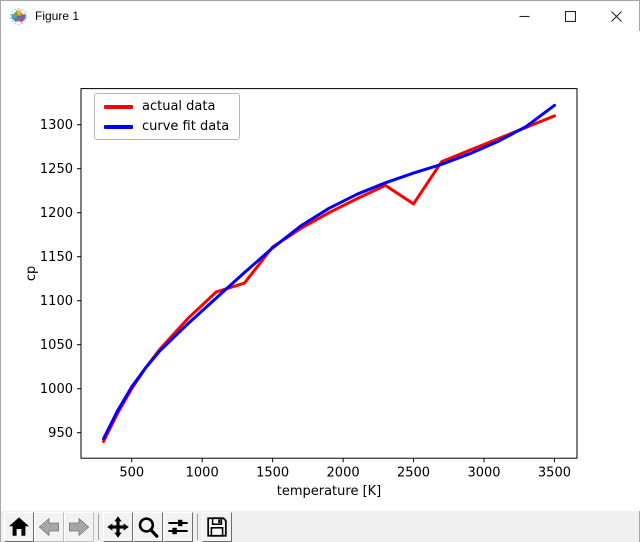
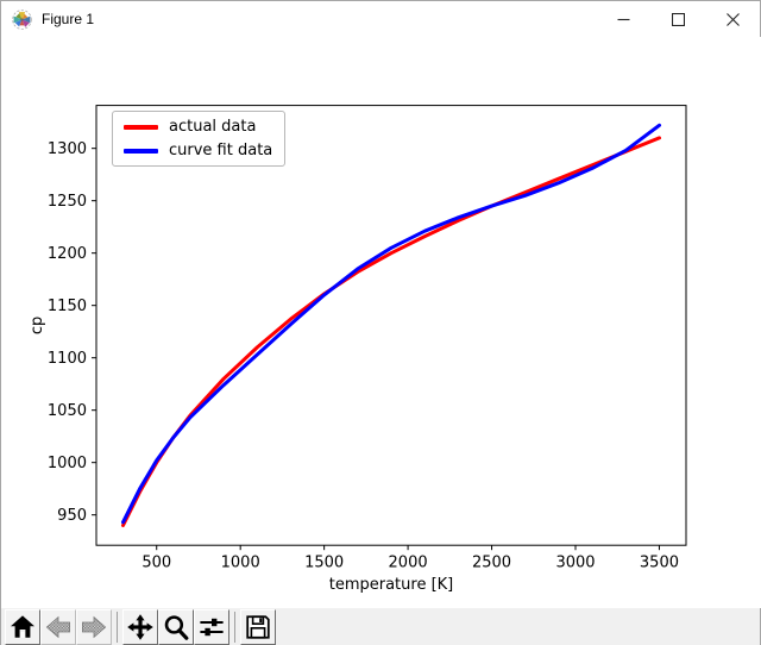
actual data/1300: 1120 -> 1140
actual data/2500: 1210 -> 1240
